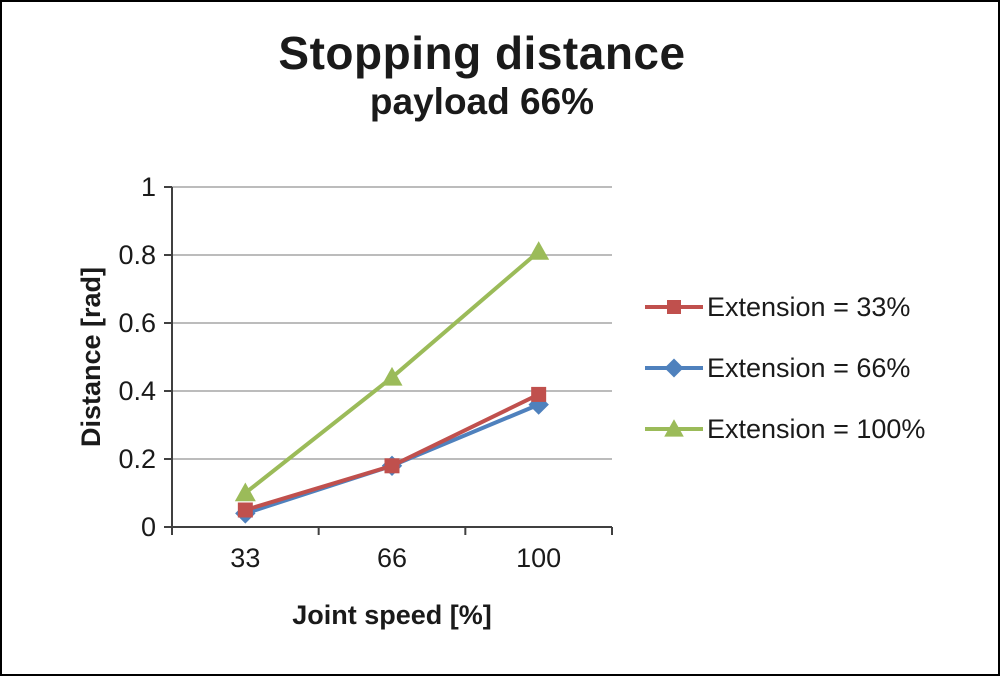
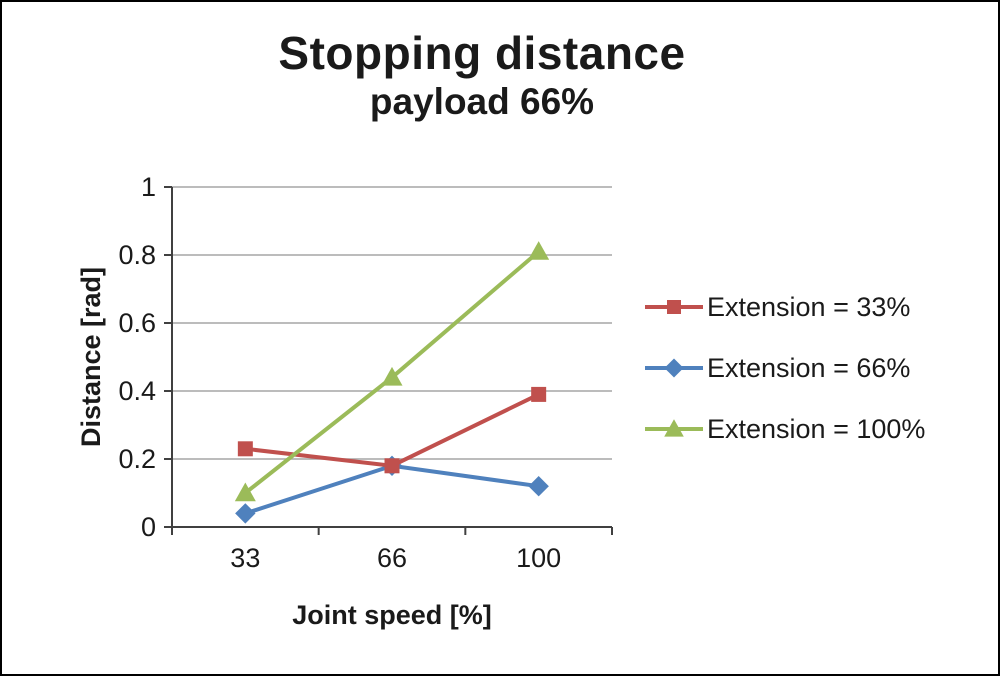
Extension = 33%/33: 0.05 -> 0.23
Extension = 66%/100: 0.36 -> 0.12
